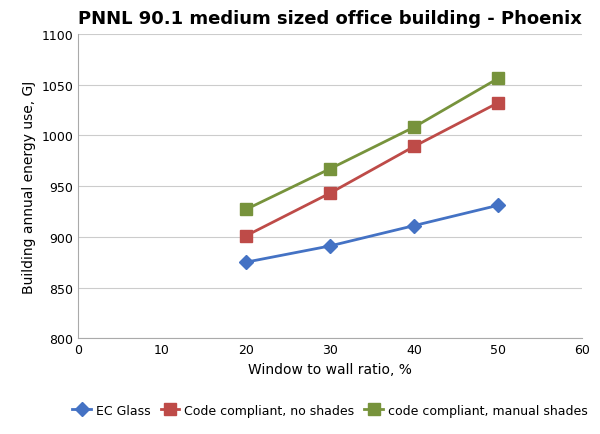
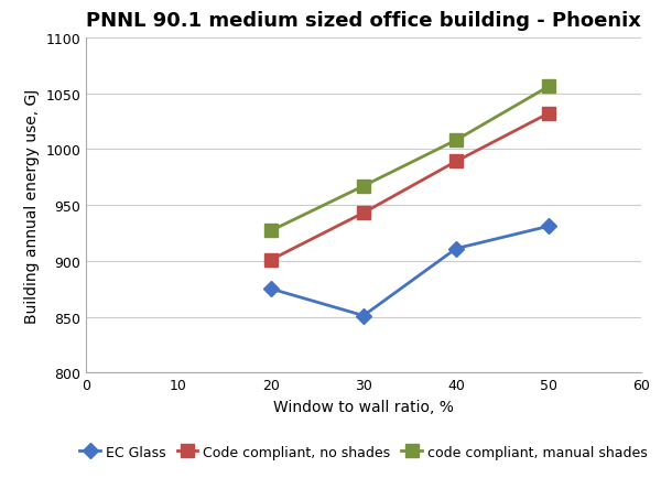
EC Glass/30: 891 -> 851
